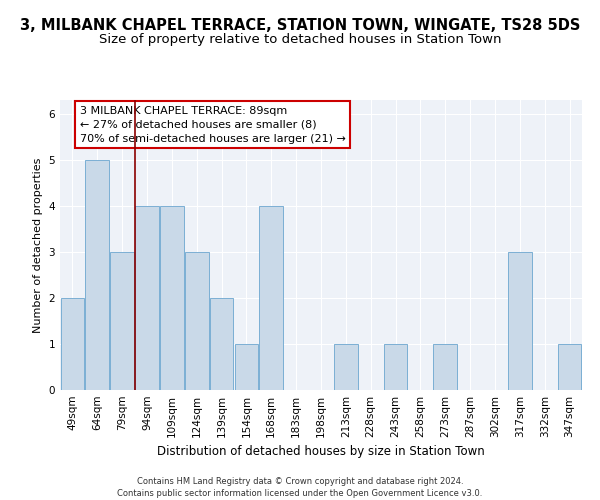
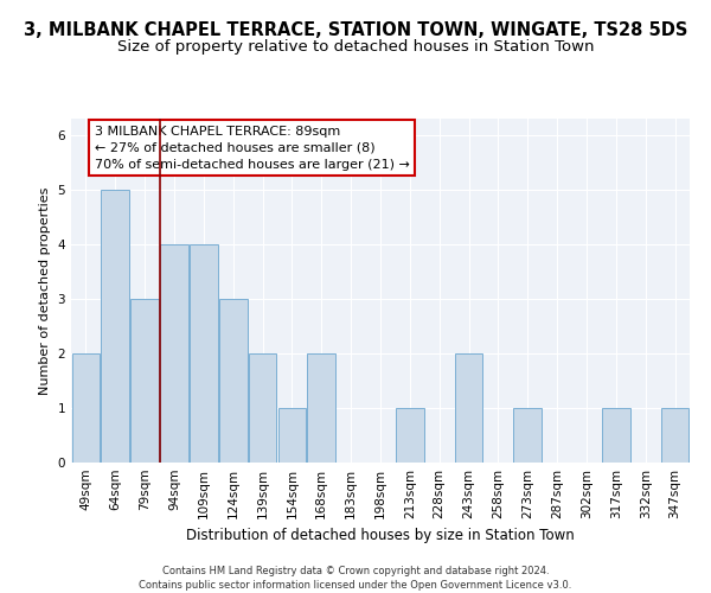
168sqm: 4 -> 2
243sqm: 1 -> 2
317sqm: 3 -> 1
